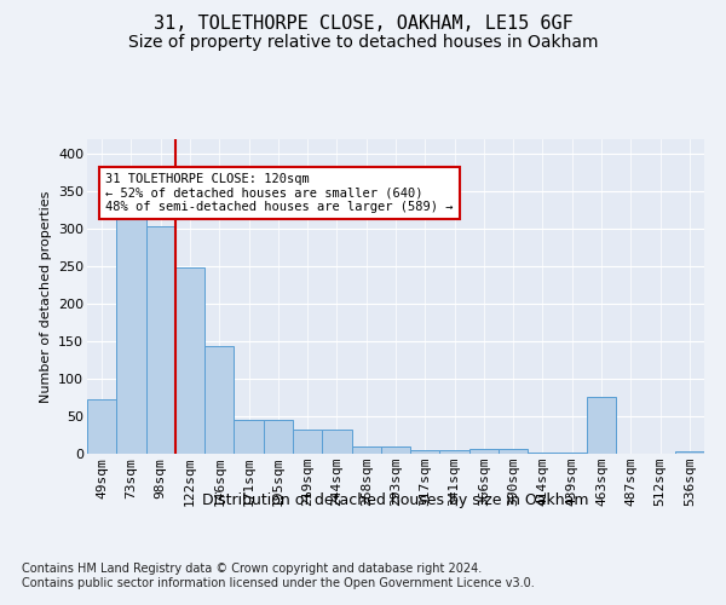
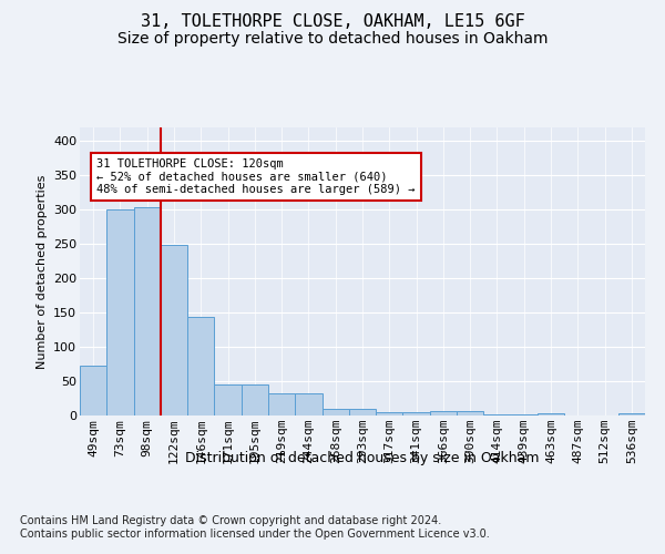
73sqm: 316 -> 300
463sqm: 76 -> 4
